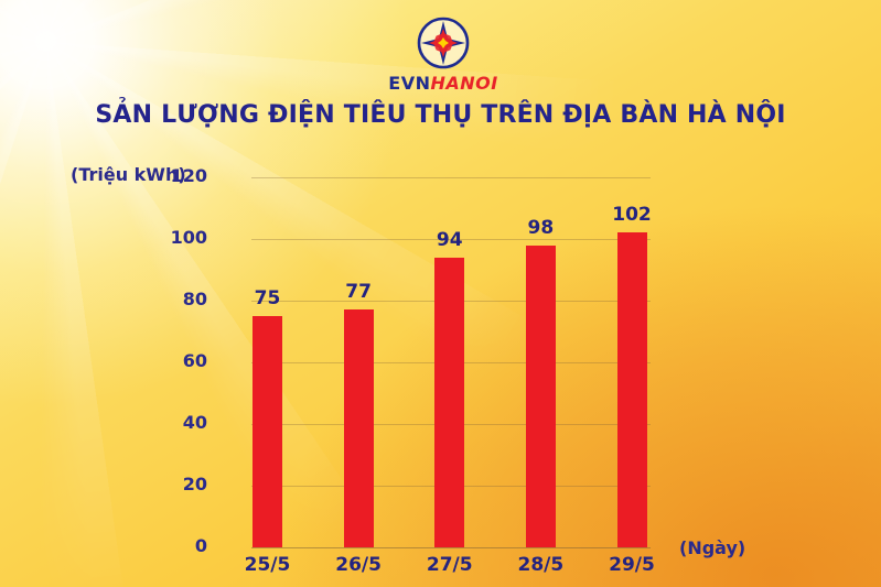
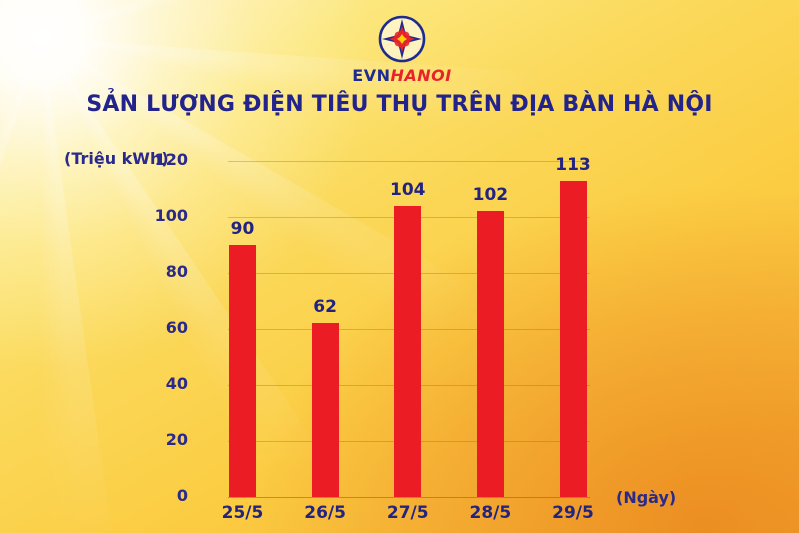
25/5: 75 -> 90
26/5: 77 -> 62
27/5: 94 -> 104
28/5: 98 -> 102
29/5: 102 -> 113
